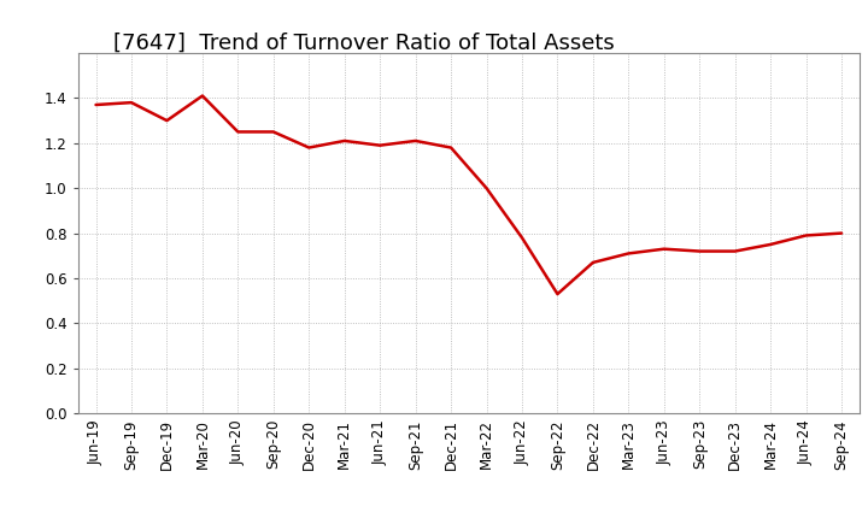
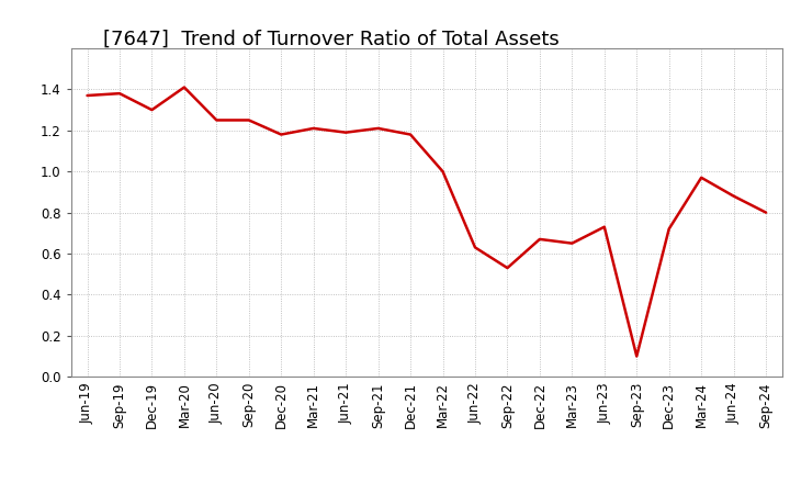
Jun-22: 0.78 -> 0.63
Mar-23: 0.71 -> 0.65
Sep-23: 0.72 -> 0.10
Mar-24: 0.75 -> 0.97
Jun-24: 0.79 -> 0.88
